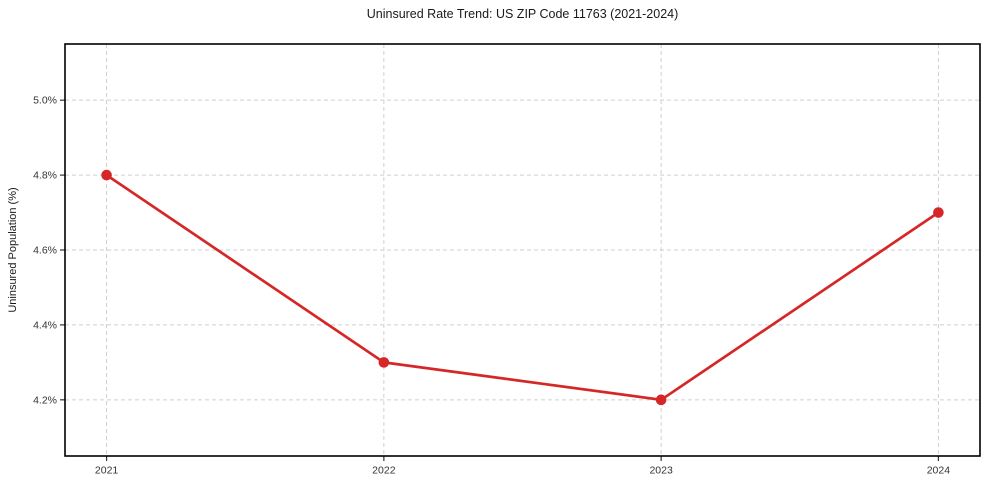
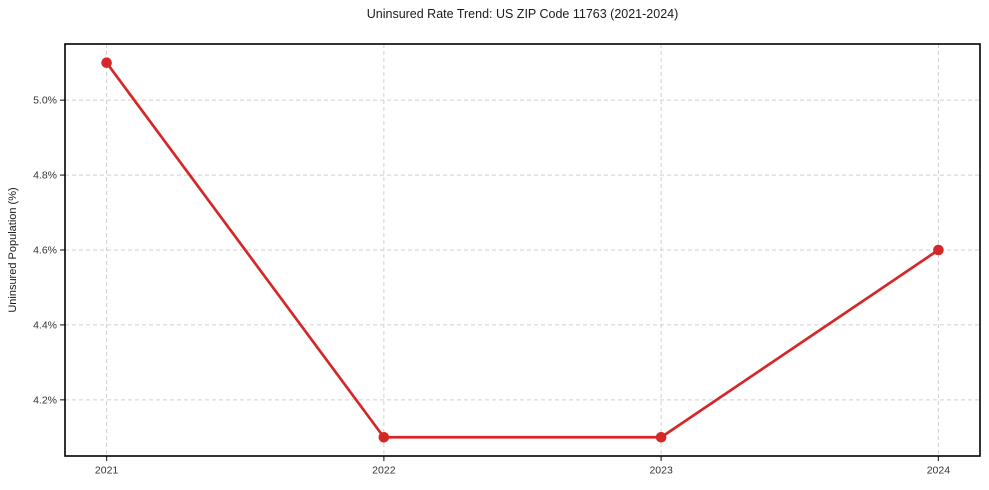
2021: 4.8% -> 5.1%
2022: 4.3% -> 4.1%
2023: 4.2% -> 4.1%
2024: 4.7% -> 4.6%
